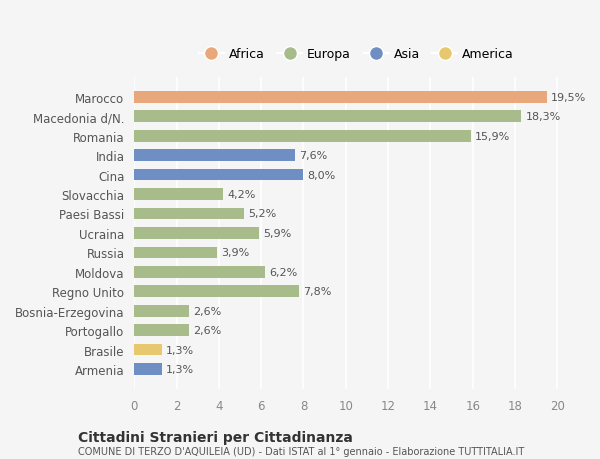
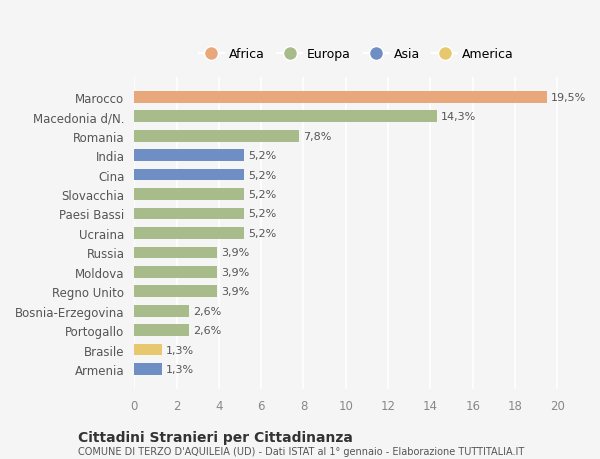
Macedonia d/N.: 18,3% -> 14,3%
Romania: 15,9% -> 7,8%
India: 7,6% -> 5,2%
Cina: 8,0% -> 5,2%
Slovacchia: 4,2% -> 5,2%
Ucraina: 5,9% -> 5,2%
Moldova: 6,2% -> 3,9%
Regno Unito: 7,8% -> 3,9%
